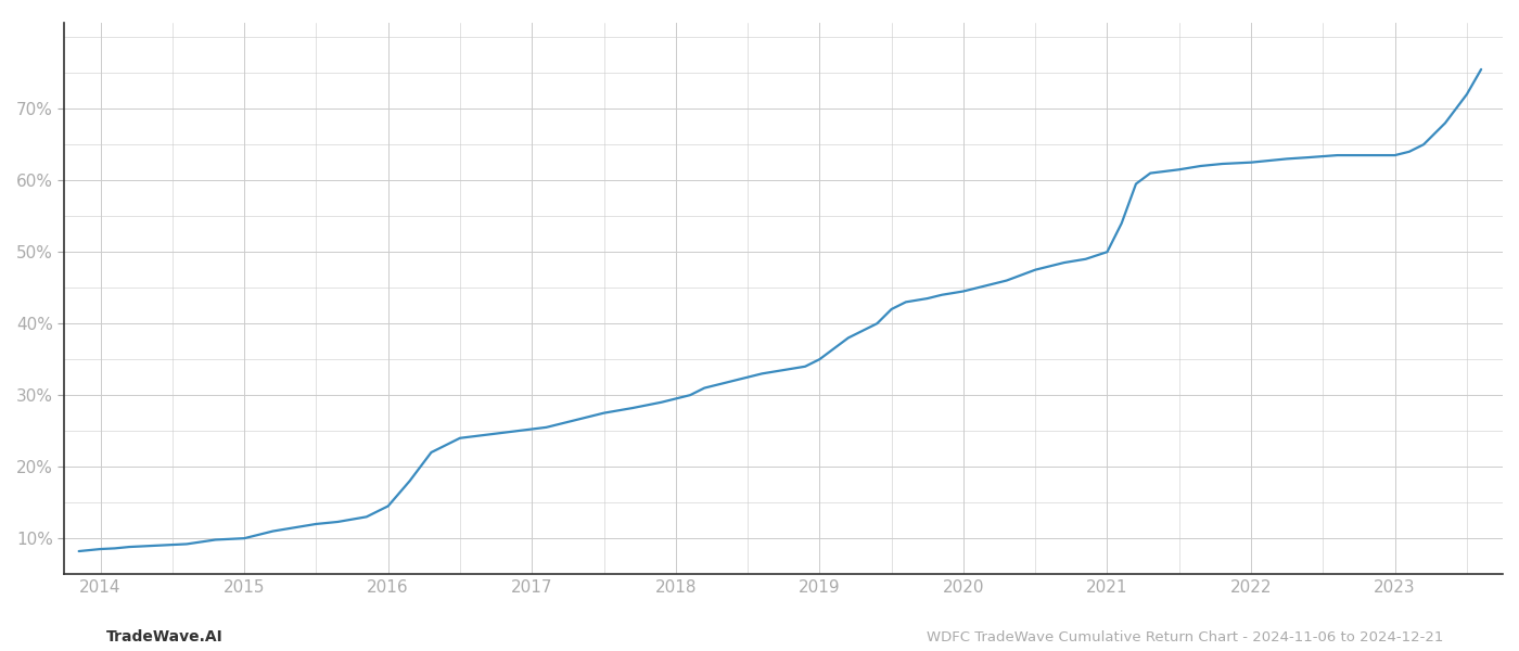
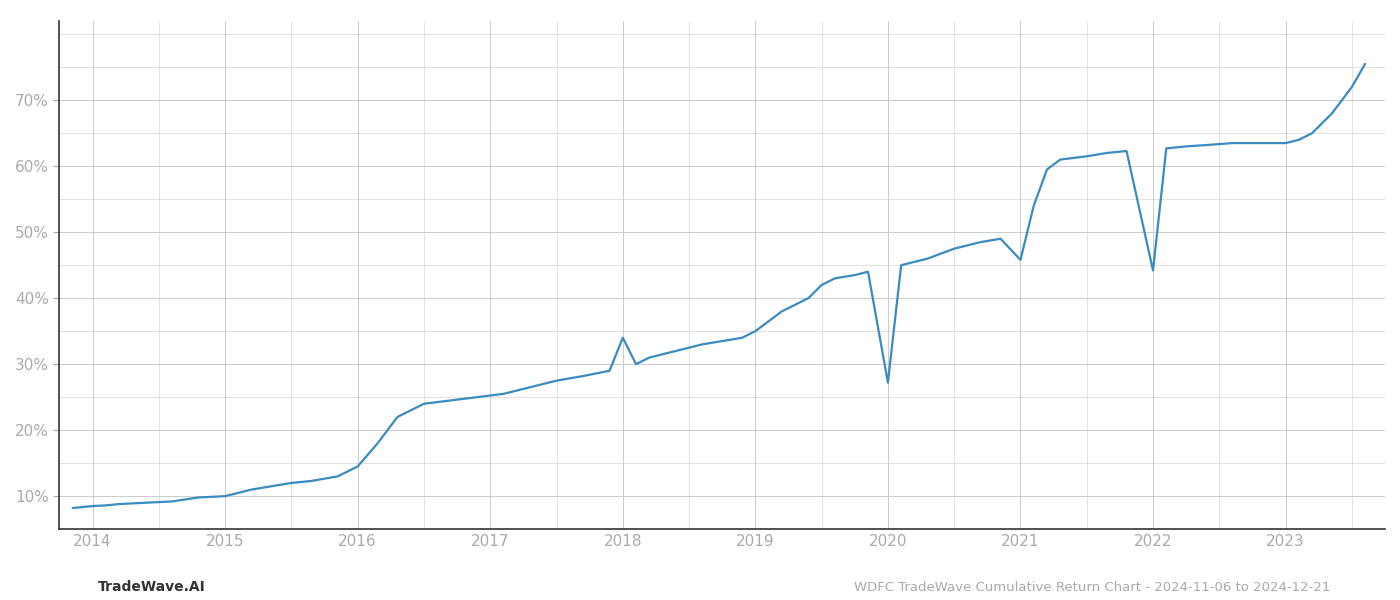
2018: 29.5% -> 34.0%
2020: 44.5% -> 27.2%
2021: 50.0% -> 45.8%
2022: 62.5% -> 44.2%
